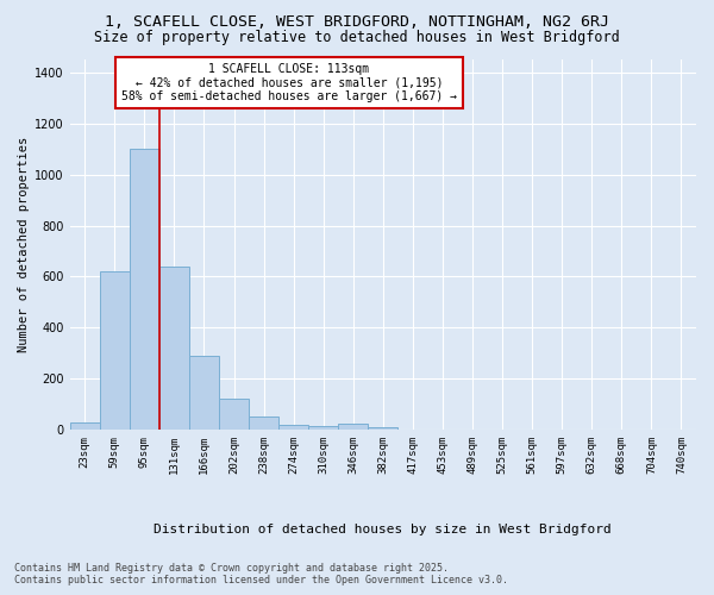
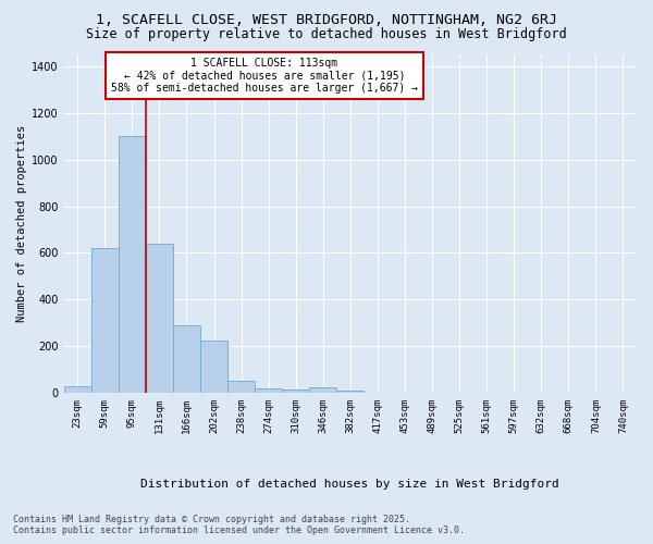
202sqm: 120 -> 225
